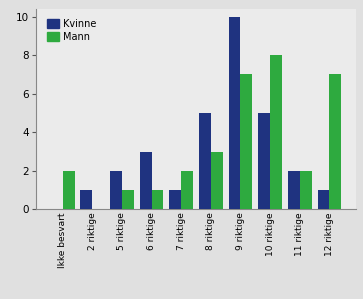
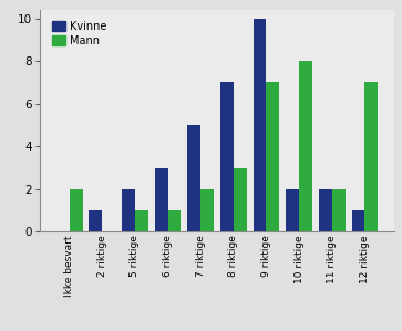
Kvinne/7 riktige: 1 -> 5
Kvinne/8 riktige: 5 -> 7
Kvinne/10 riktige: 5 -> 2
